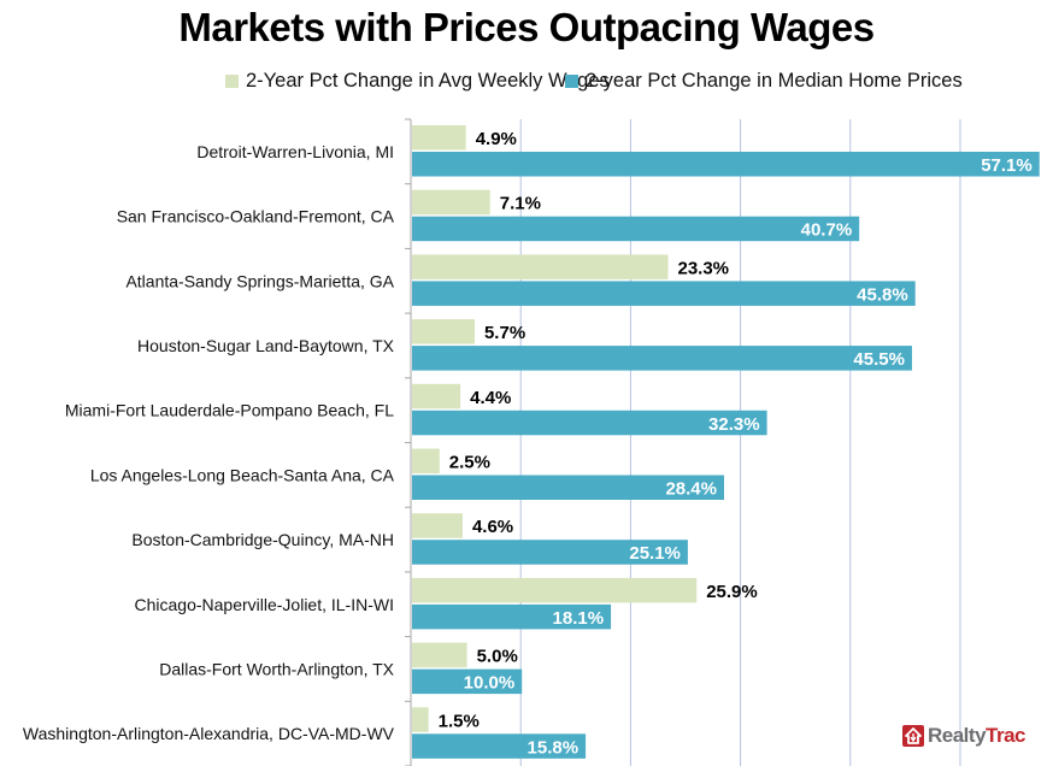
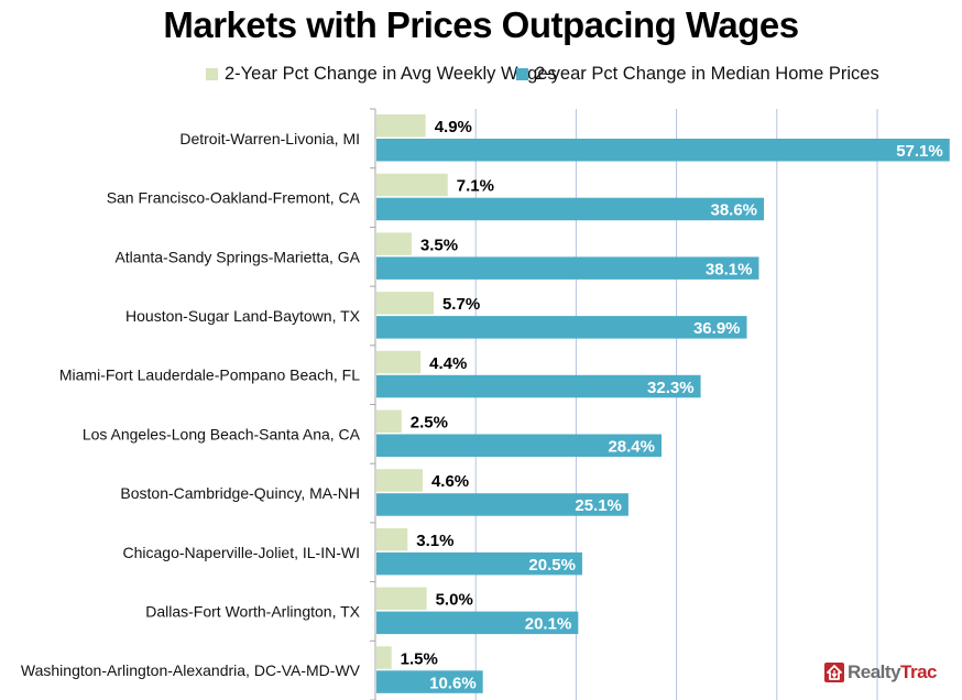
2-year Pct Change in Median Home Prices/San Francisco-Oakland-Fremont, CA: 40.7% -> 38.6%
2-Year Pct Change in Avg Weekly Wages/Atlanta-Sandy Springs-Marietta, GA: 23.3% -> 3.5%
2-year Pct Change in Median Home Prices/Atlanta-Sandy Springs-Marietta, GA: 45.8% -> 38.1%
2-year Pct Change in Median Home Prices/Houston-Sugar Land-Baytown, TX: 45.5% -> 36.9%
2-Year Pct Change in Avg Weekly Wages/Chicago-Naperville-Joliet, IL-IN-WI: 25.9% -> 3.1%
2-year Pct Change in Median Home Prices/Chicago-Naperville-Joliet, IL-IN-WI: 18.1% -> 20.5%
2-year Pct Change in Median Home Prices/Dallas-Fort Worth-Arlington, TX: 10.0% -> 20.1%
2-year Pct Change in Median Home Prices/Washington-Arlington-Alexandria, DC-VA-MD-WV: 15.8% -> 10.6%
